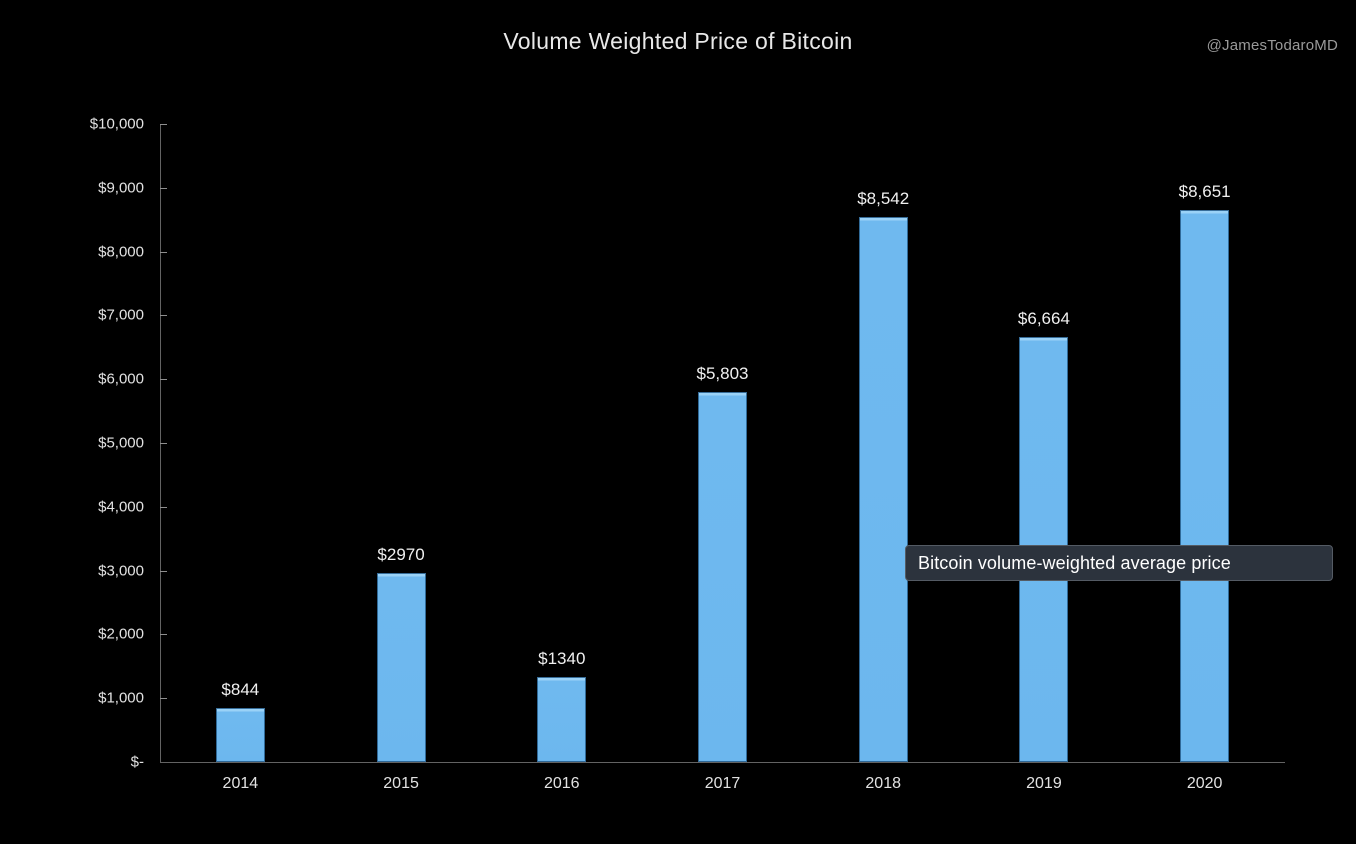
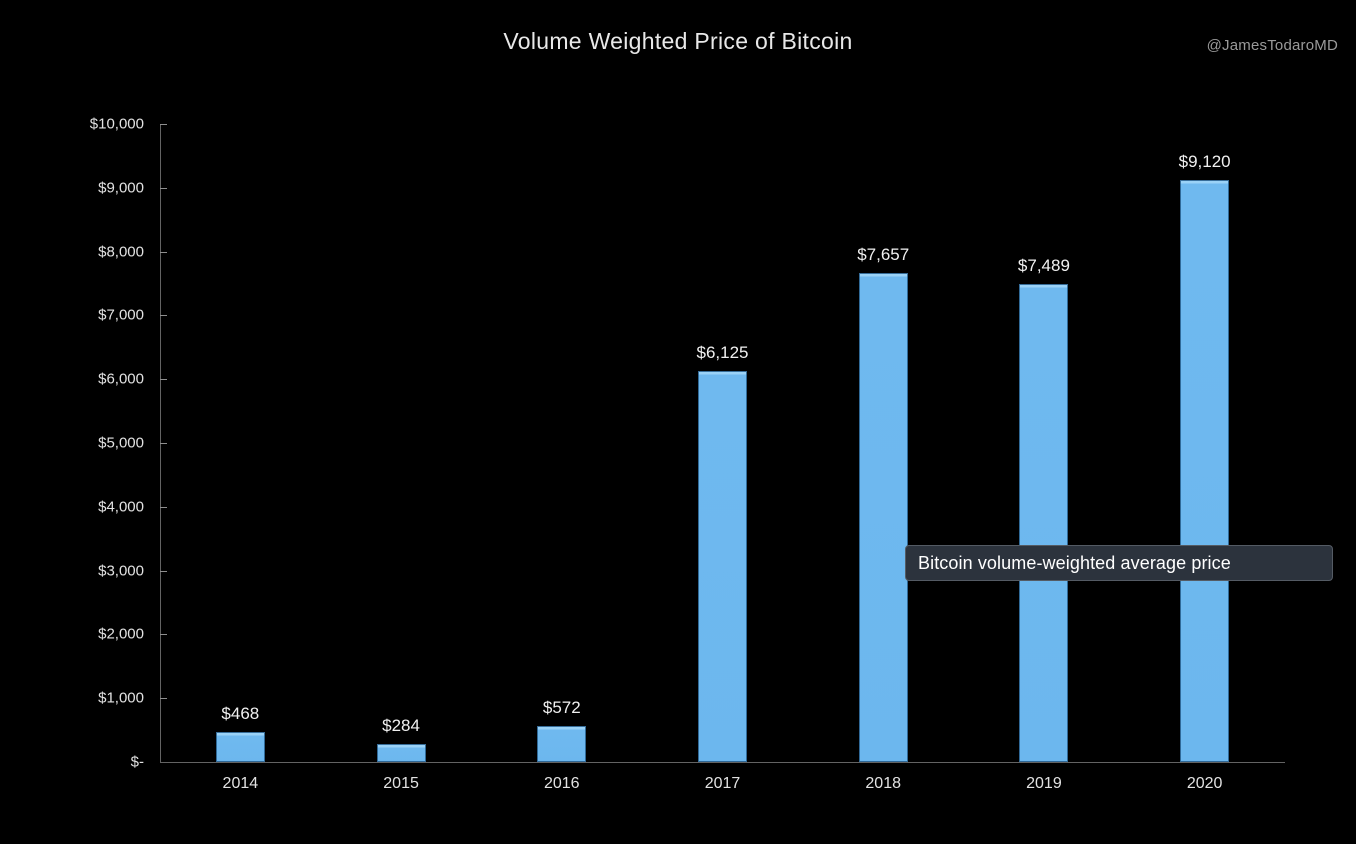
2014: $844 -> $468
2015: $2970 -> $284
2016: $1340 -> $572
2017: $5,803 -> $6,125
2018: $8,542 -> $7,657
2019: $6,664 -> $7,489
2020: $8,651 -> $9,120
